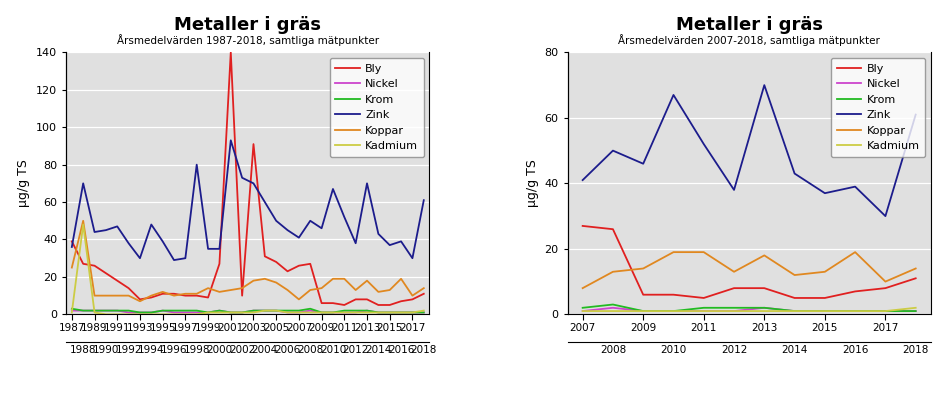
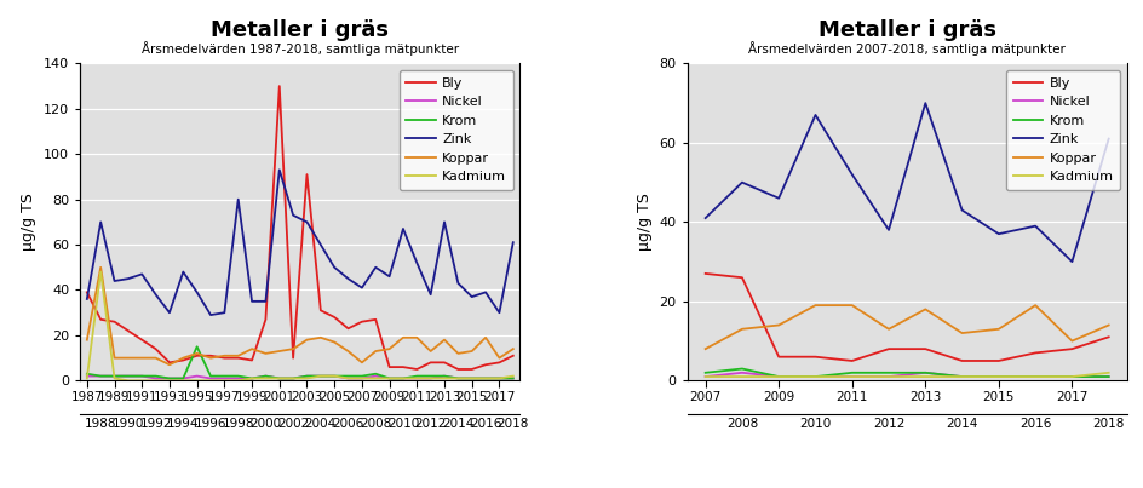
Koppar/1987: 25 -> 18
Krom/1995: 2 -> 15
Bly/2001: 140 -> 130
